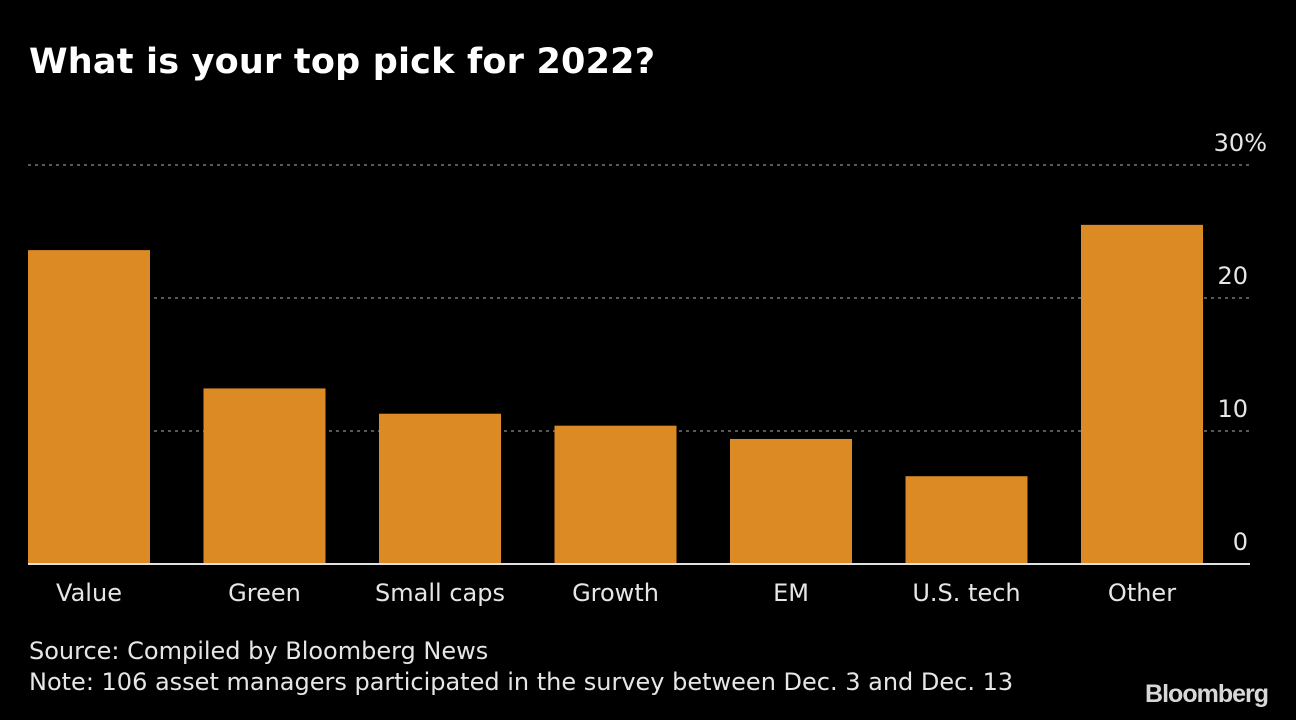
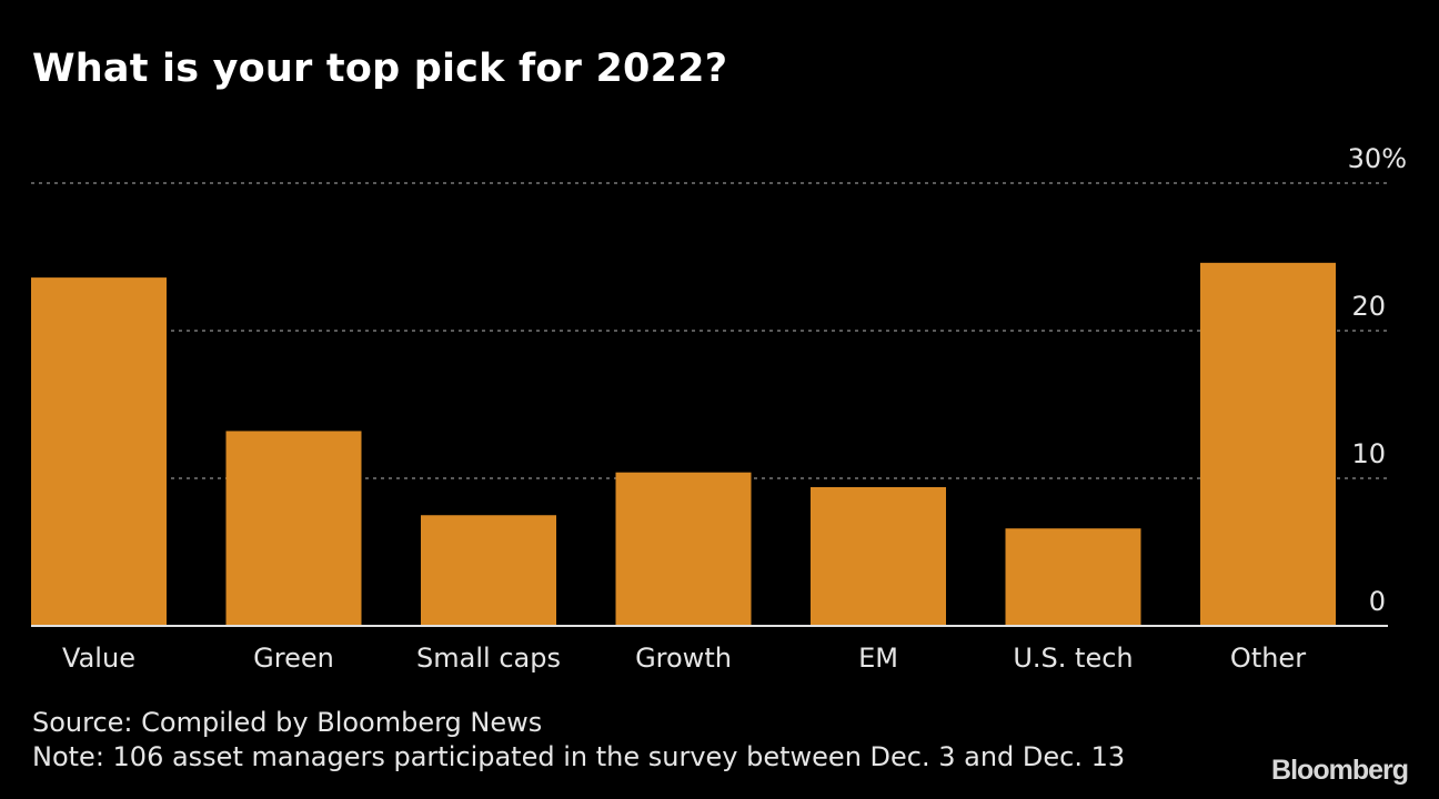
Small caps: 11.3 -> 7.5
Other: 25.5 -> 24.6
